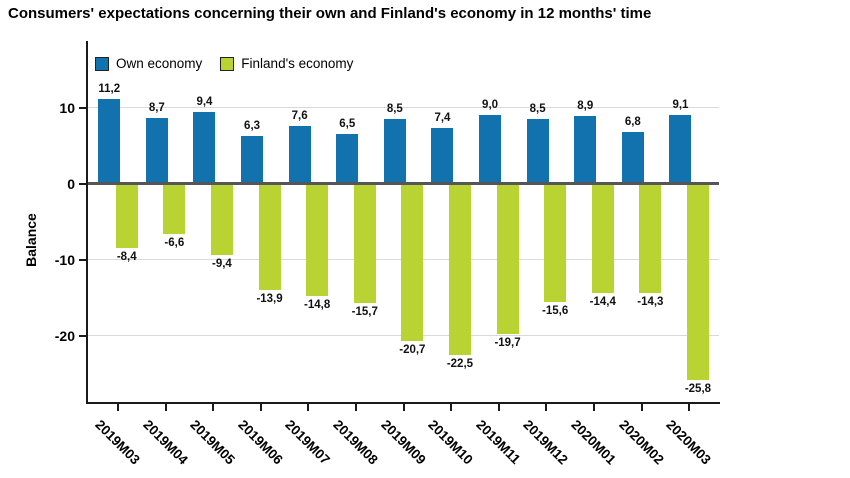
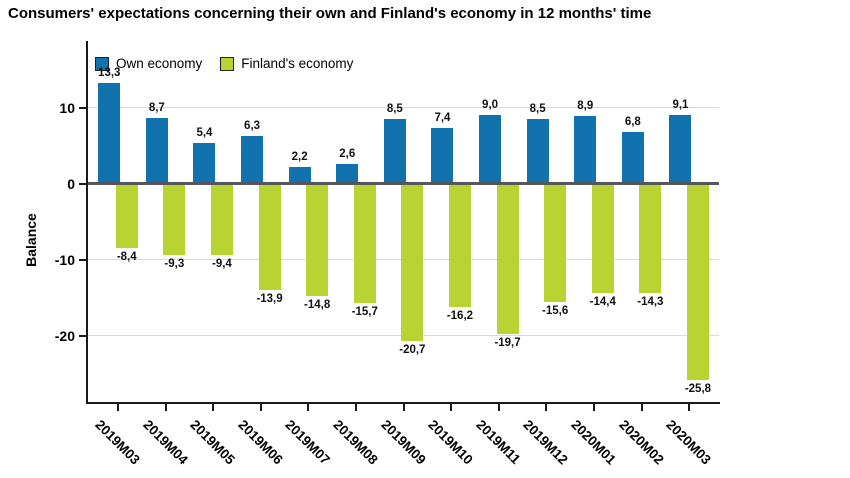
Own economy/2019M03: 11,2 -> 13,3
Finland's economy/2019M04: -6,6 -> -9,3
Own economy/2019M05: 9,4 -> 5,4
Own economy/2019M07: 7,6 -> 2,2
Own economy/2019M08: 6,5 -> 2,6
Finland's economy/2019M10: -22,5 -> -16,2
